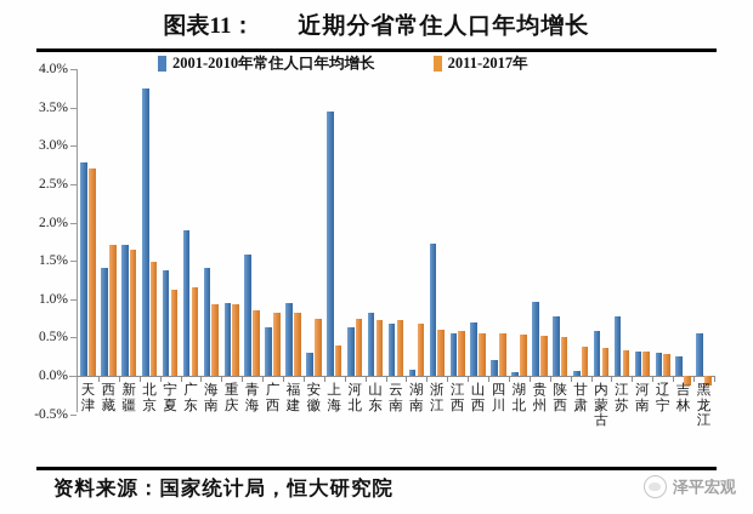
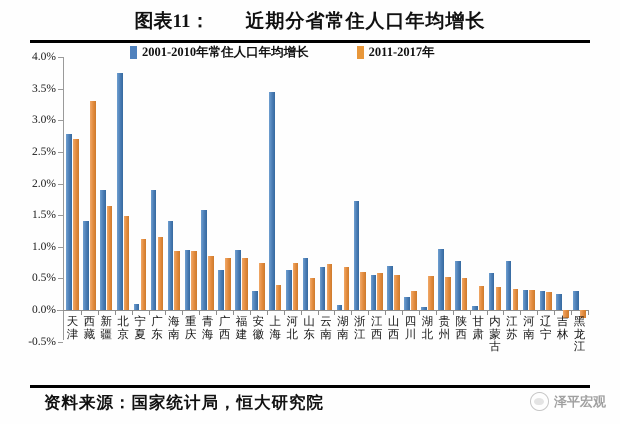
2011-2017年/西藏: 1.7% -> 3.3%
2001-2010年常住人口年均增长/新疆: 1.7% -> 1.9%
2001-2010年常住人口年均增长/宁夏: 1.4% -> 0.1%
2011-2017年/山东: 0.7% -> 0.5%
2011-2017年/四川: 0.6% -> 0.3%
2001-2010年常住人口年均增长/黑龙江: 0.6% -> 0.3%
